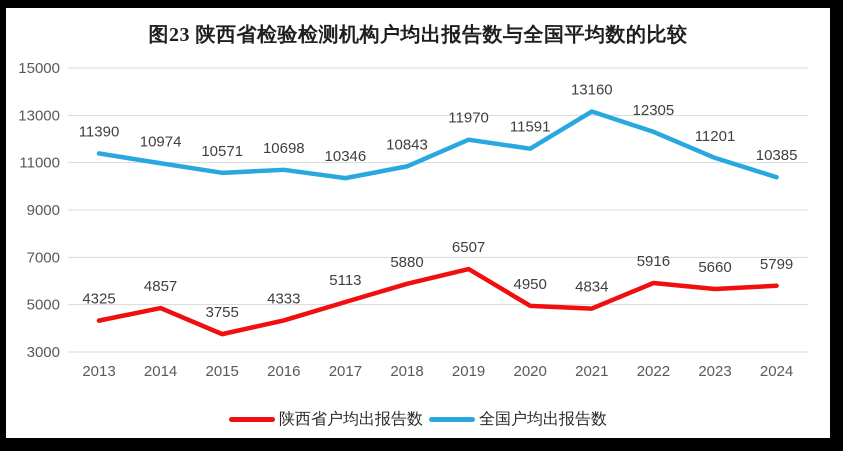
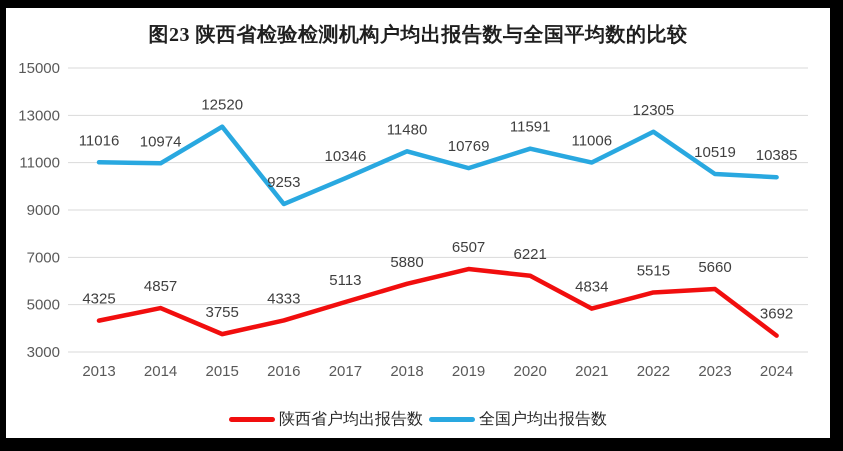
全国户均出报告数/2013: 11390 -> 11016
全国户均出报告数/2015: 10571 -> 12520
全国户均出报告数/2016: 10698 -> 9253
全国户均出报告数/2018: 10843 -> 11480
全国户均出报告数/2019: 11970 -> 10769
陕西省户均出报告数/2020: 4950 -> 6221
全国户均出报告数/2021: 13160 -> 11006
陕西省户均出报告数/2022: 5916 -> 5515
全国户均出报告数/2023: 11201 -> 10519
陕西省户均出报告数/2024: 5799 -> 3692
